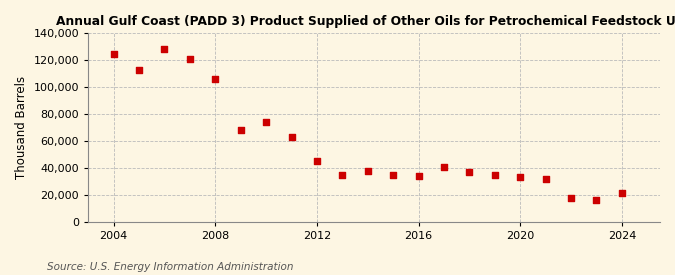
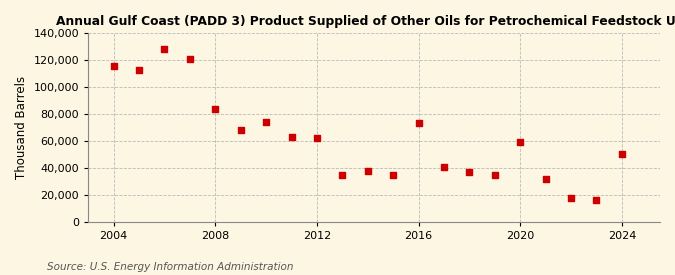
2004: 125,000 -> 116,000
2008: 106,000 -> 84,000
2012: 45,000 -> 62,000
2016: 34,000 -> 73,000
2020: 33,000 -> 59,000
2024: 21,000 -> 50,000
